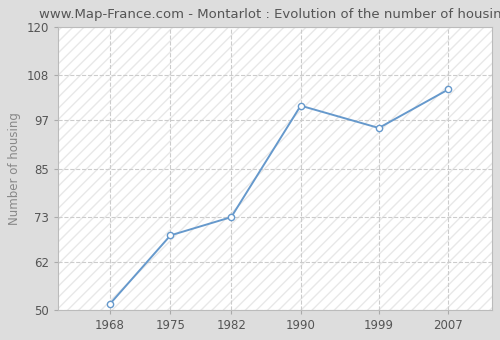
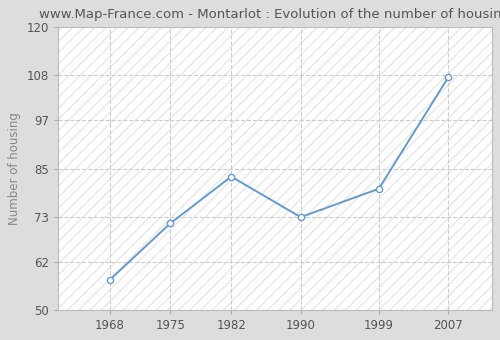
1968: 51.5 -> 57.5
1975: 68.5 -> 71.5
1982: 73.0 -> 83.0
1990: 100.5 -> 73.0
1999: 95.0 -> 80.0
2007: 104.5 -> 107.5
